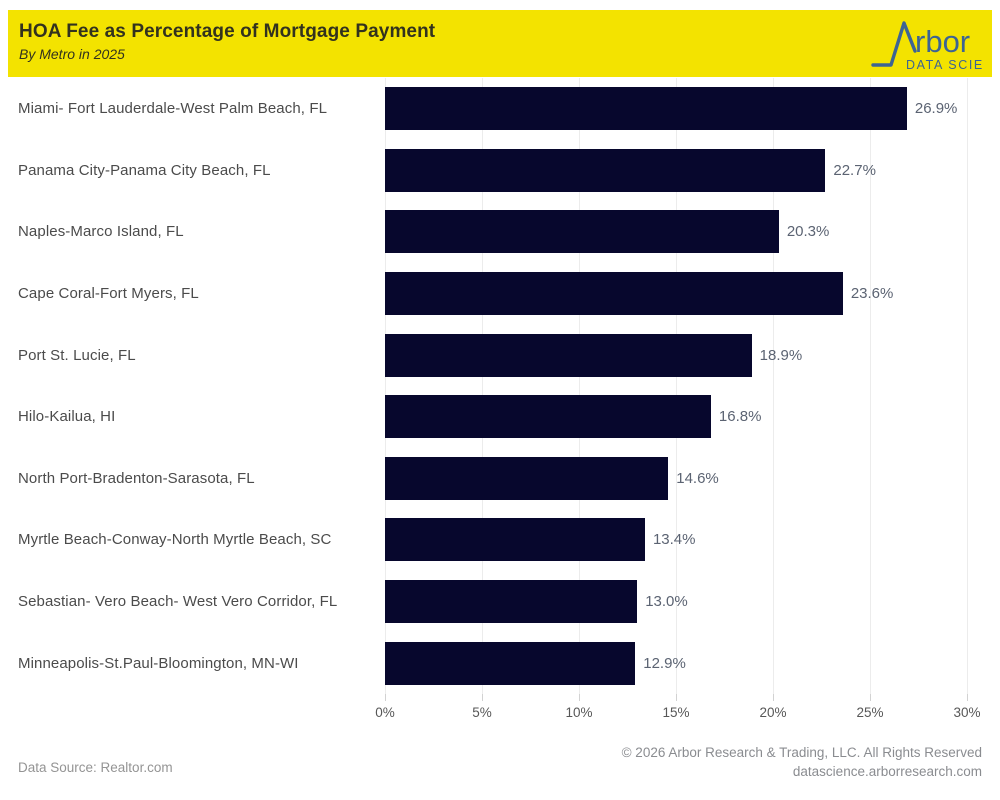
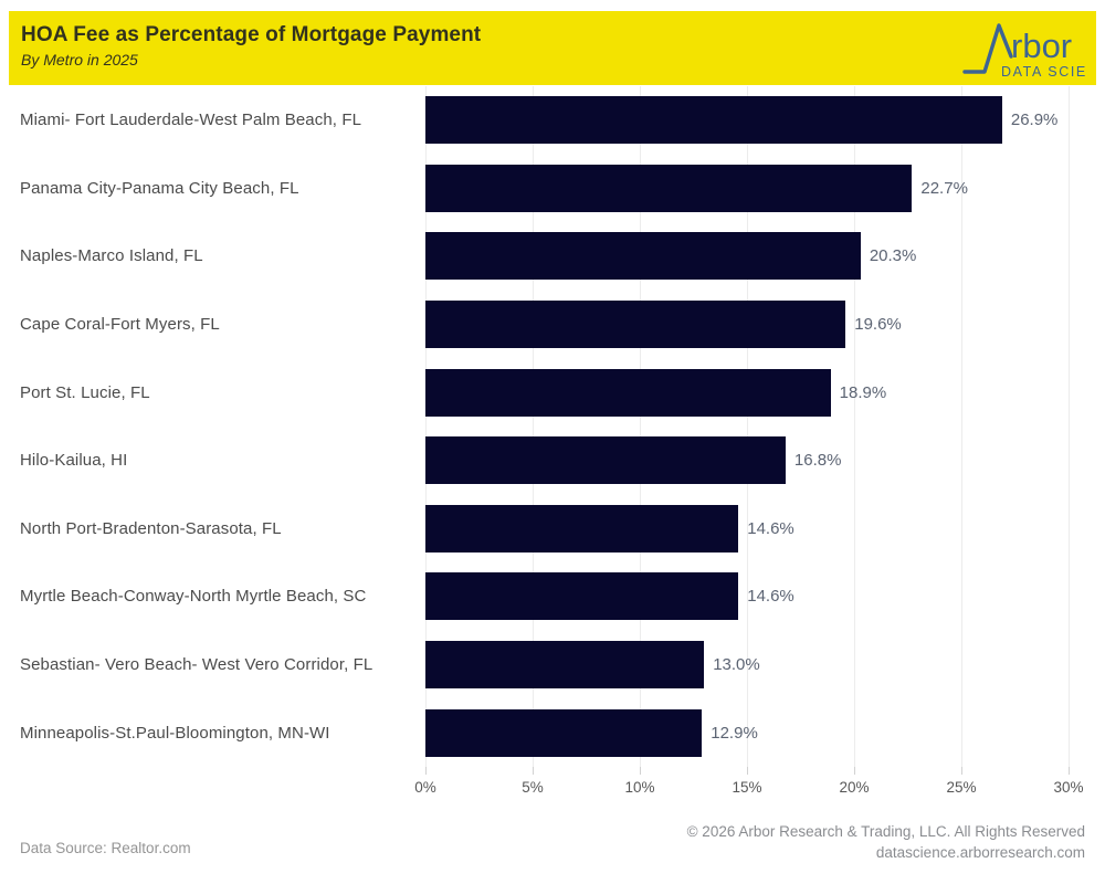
Cape Coral-Fort Myers, FL: 23.6% -> 19.6%
Myrtle Beach-Conway-North Myrtle Beach, SC: 13.4% -> 14.6%
